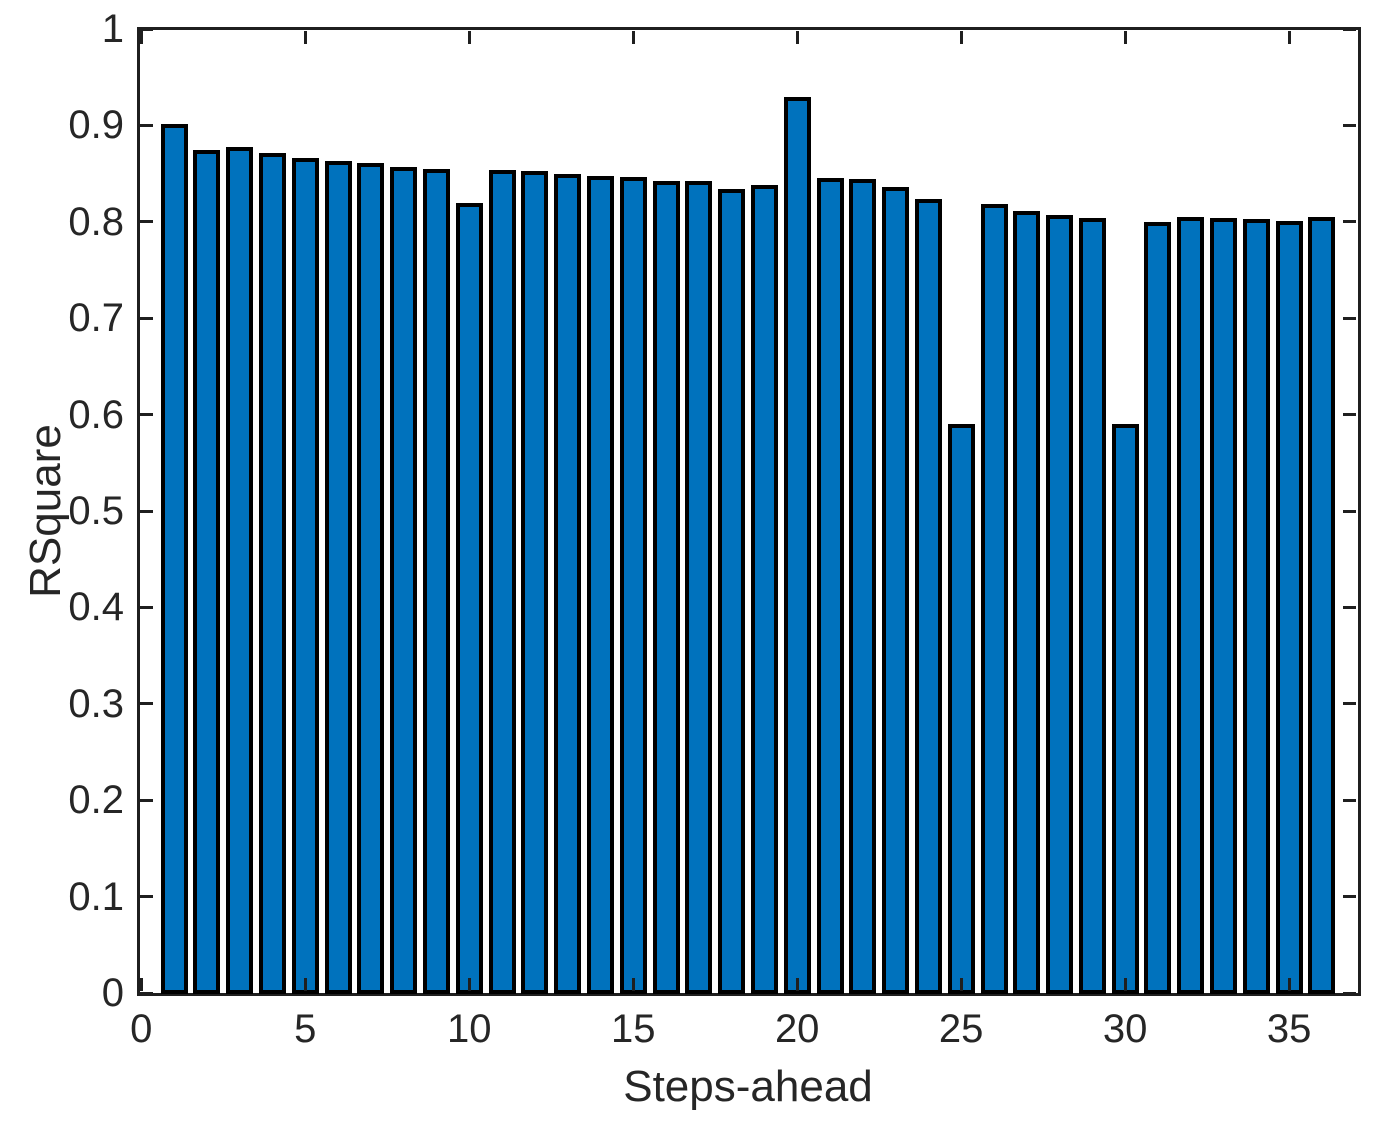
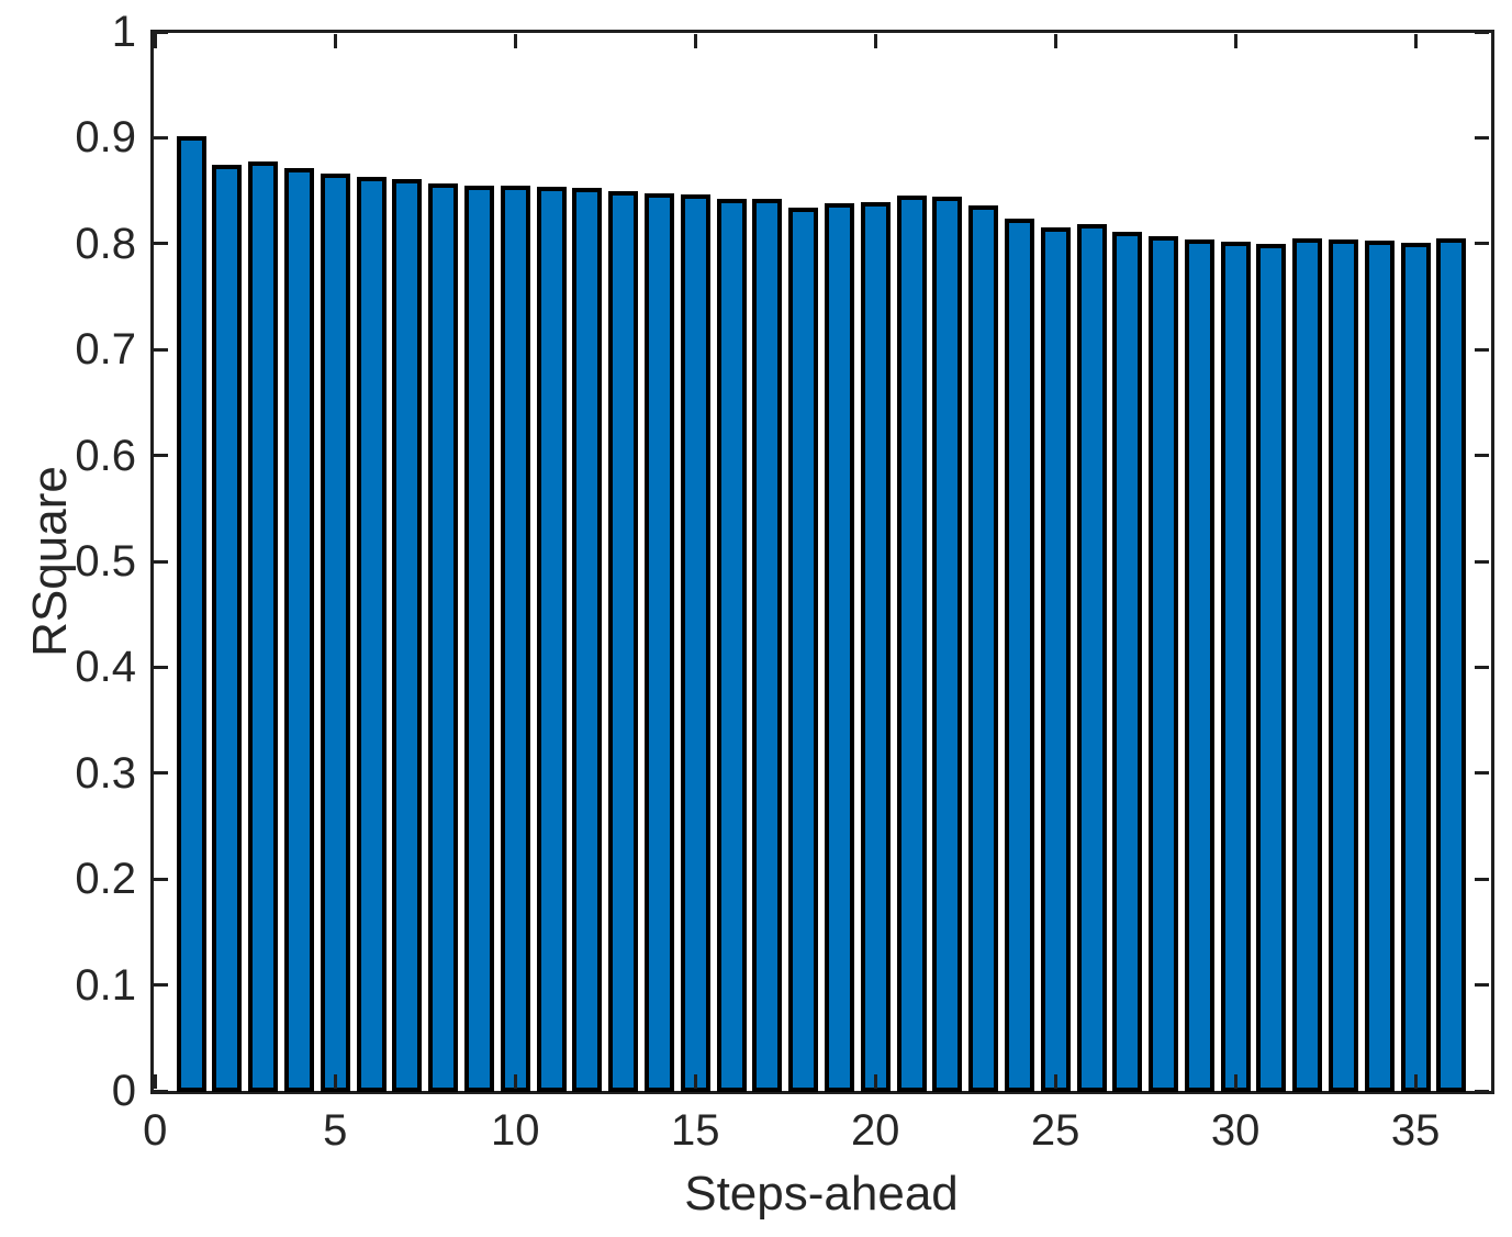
10: 0.82 -> 0.85
20: 0.93 -> 0.84
25: 0.59 -> 0.81
30: 0.59 -> 0.80
